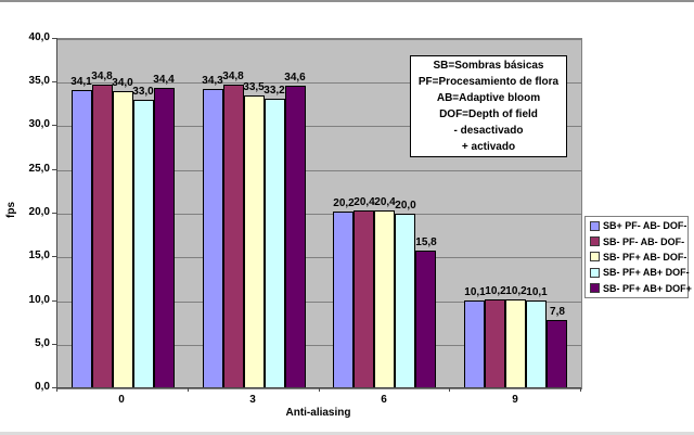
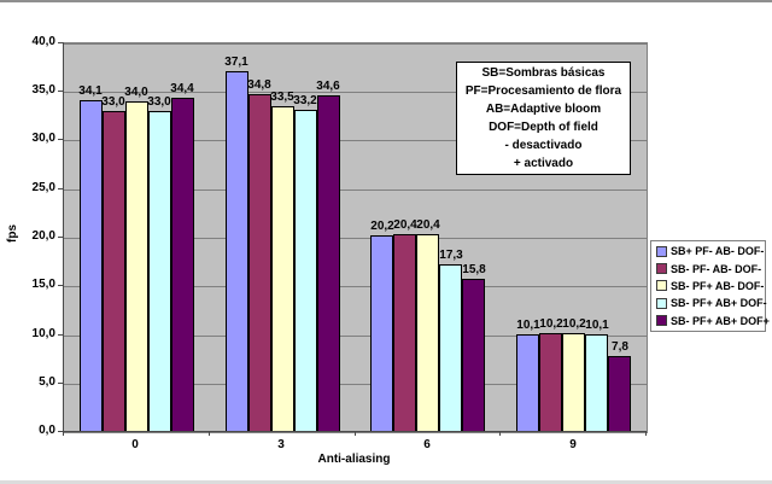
SB- PF- AB- DOF-/0: 34,8 -> 33,0
SB+ PF- AB- DOF-/3: 34,3 -> 37,1
SB- PF+ AB+ DOF-/6: 20,0 -> 17,3
